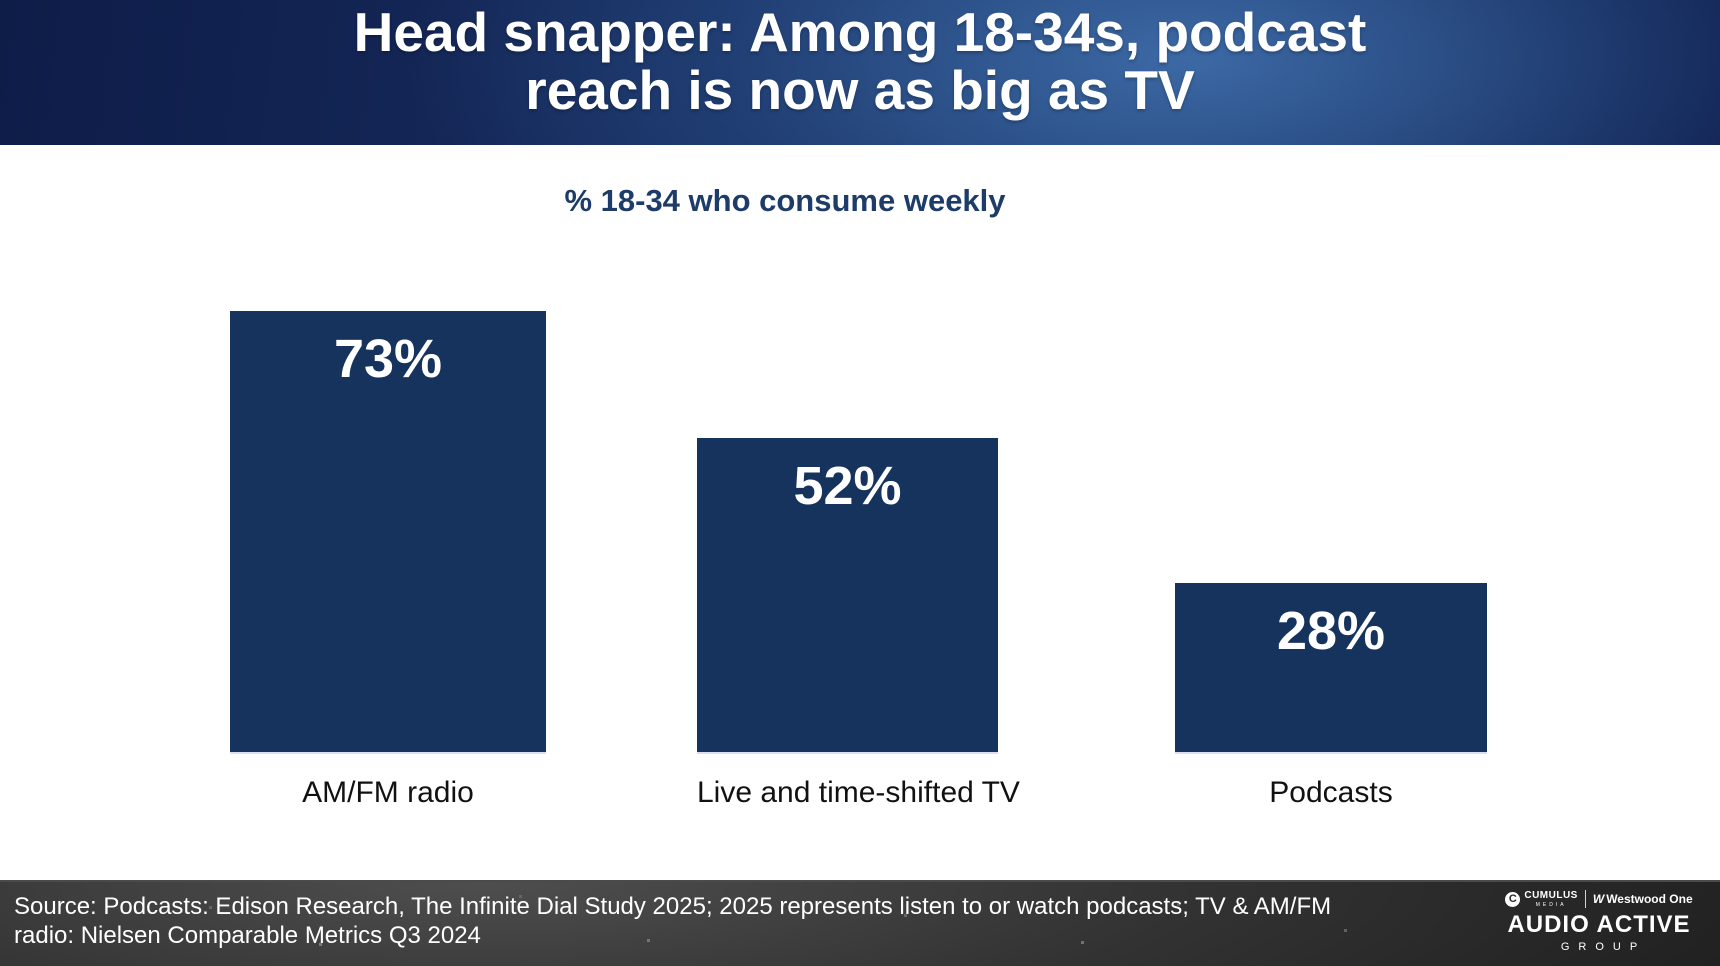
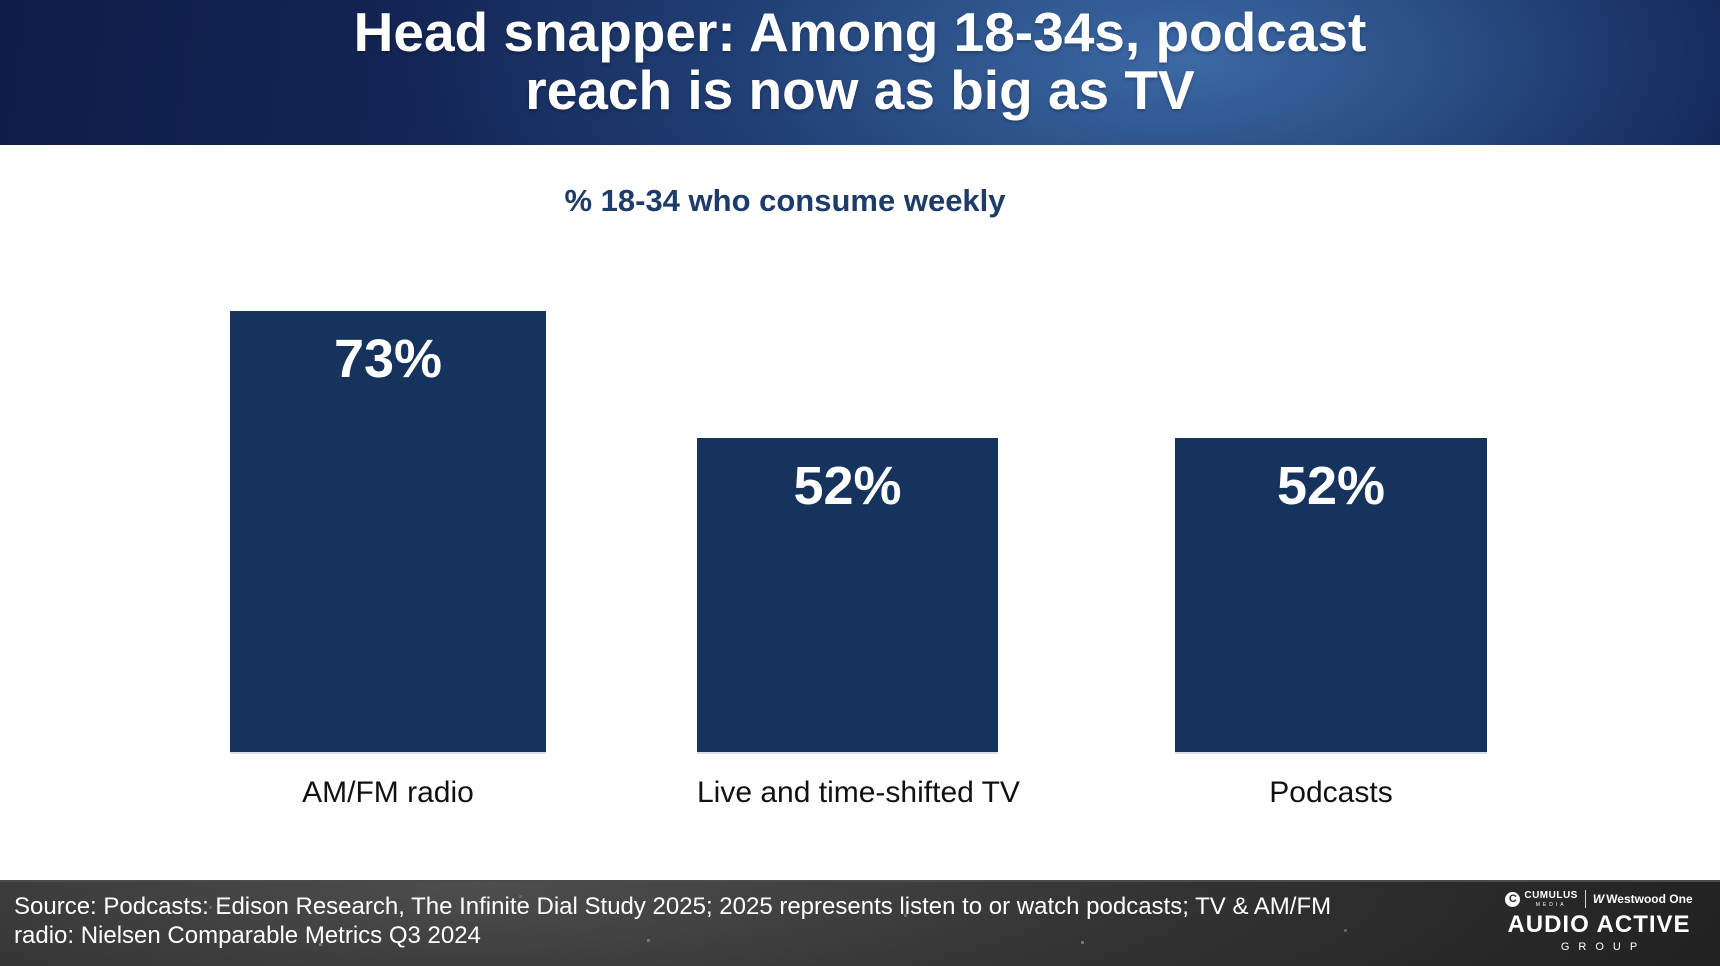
Podcasts: 28% -> 52%
